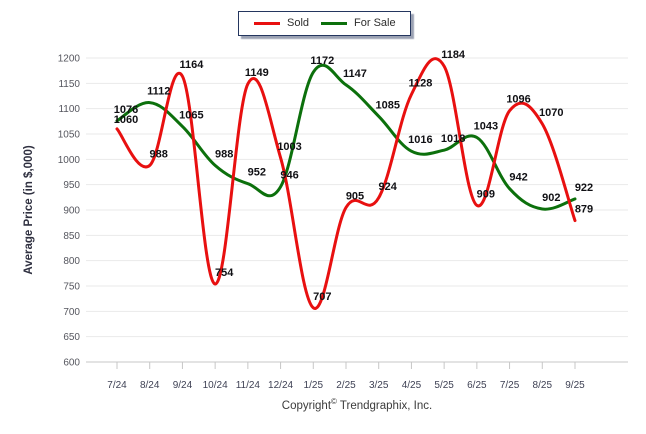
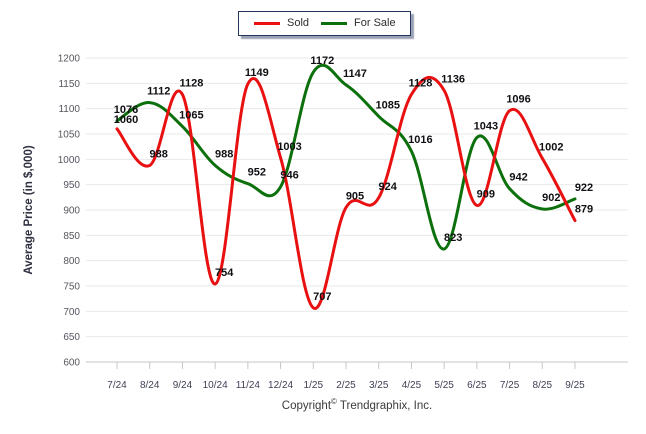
Sold/9/24: 1164 -> 1128
Sold/5/25: 1184 -> 1136
For Sale/5/25: 1018 -> 823
Sold/8/25: 1070 -> 1002
